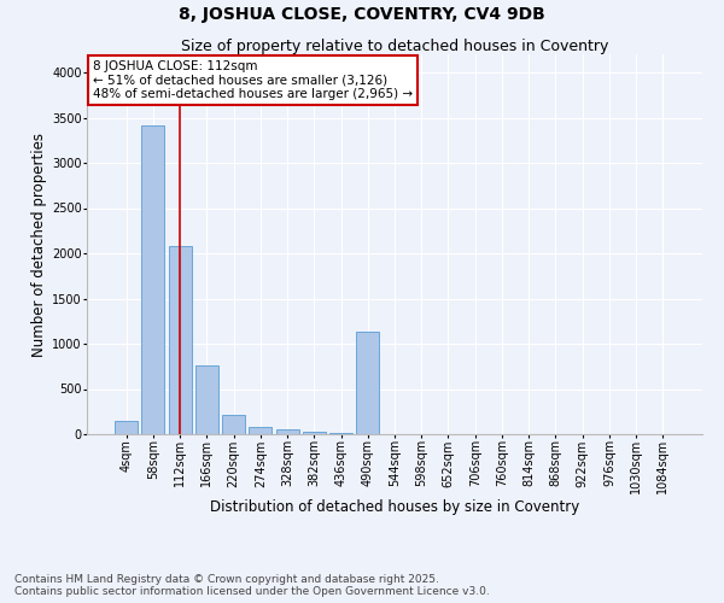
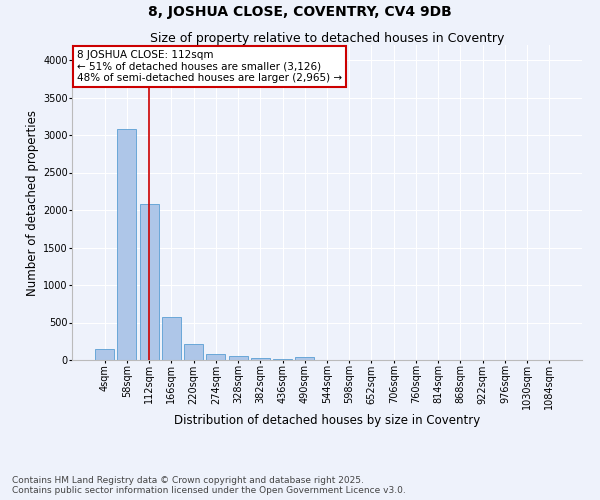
58sqm: 3420 -> 3080
166sqm: 760 -> 580
490sqm: 1140 -> 40
